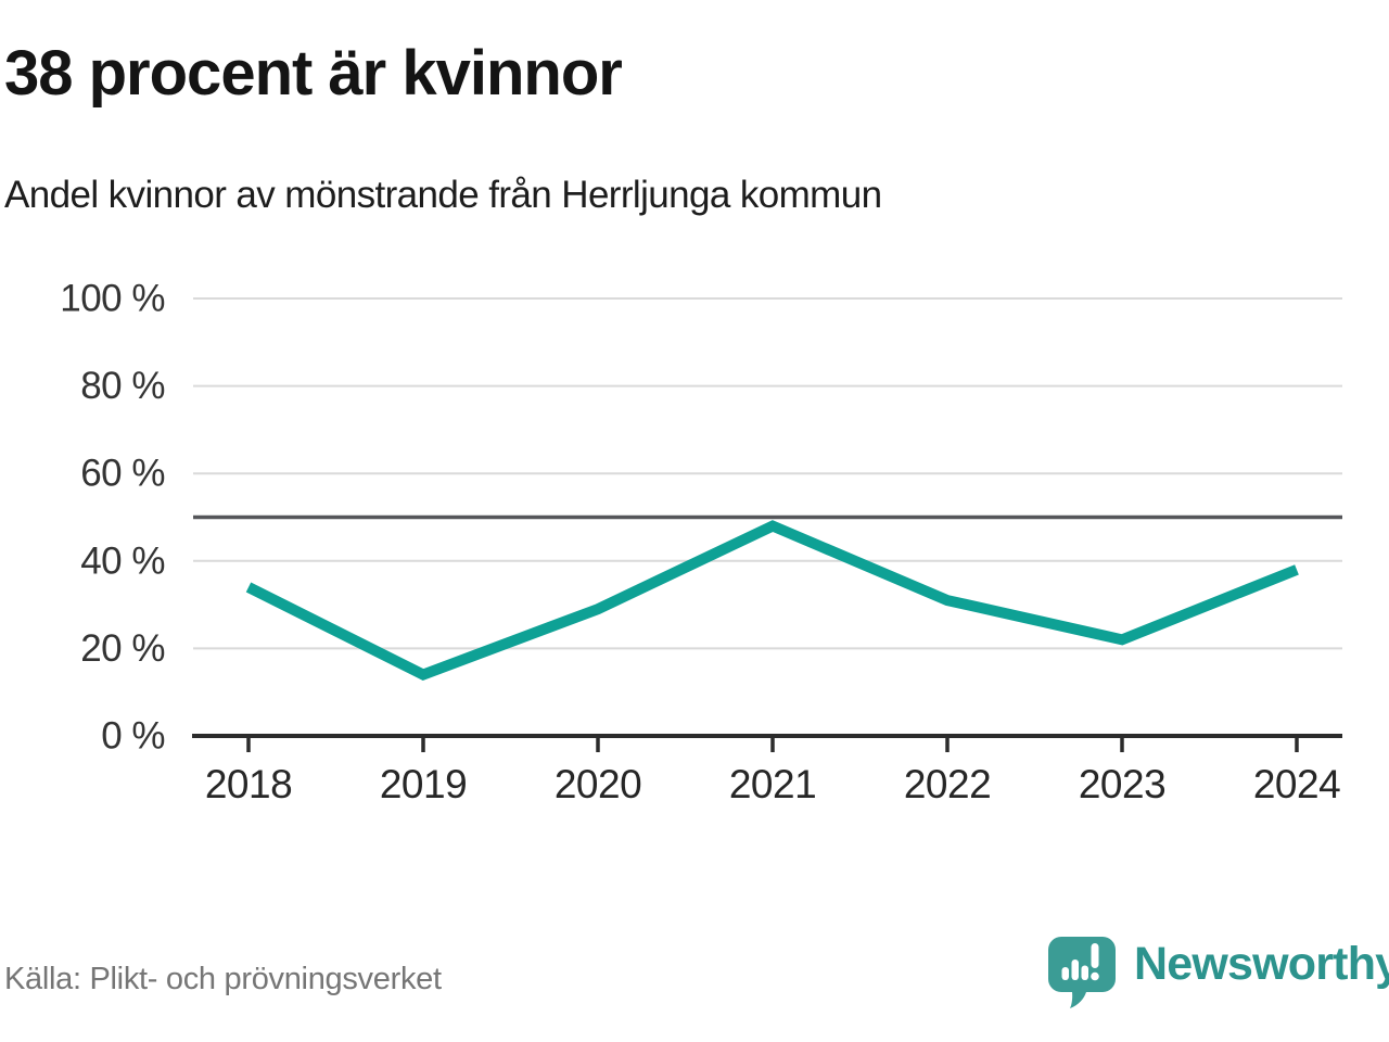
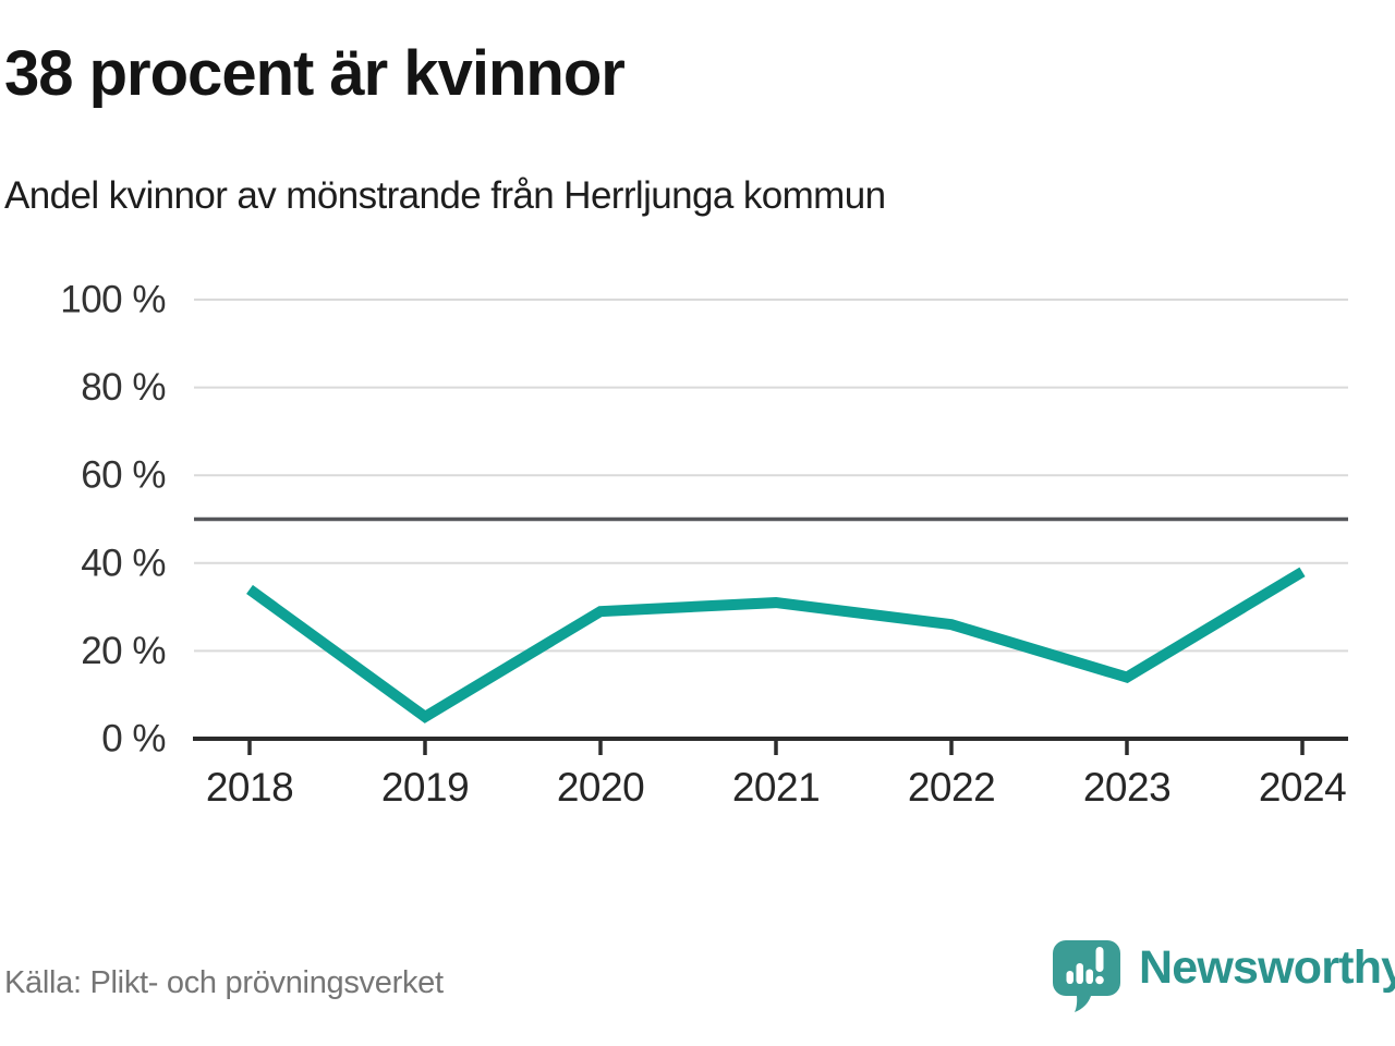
2019: 14% -> 5%
2021: 48% -> 31%
2022: 31% -> 26%
2023: 22% -> 14%
